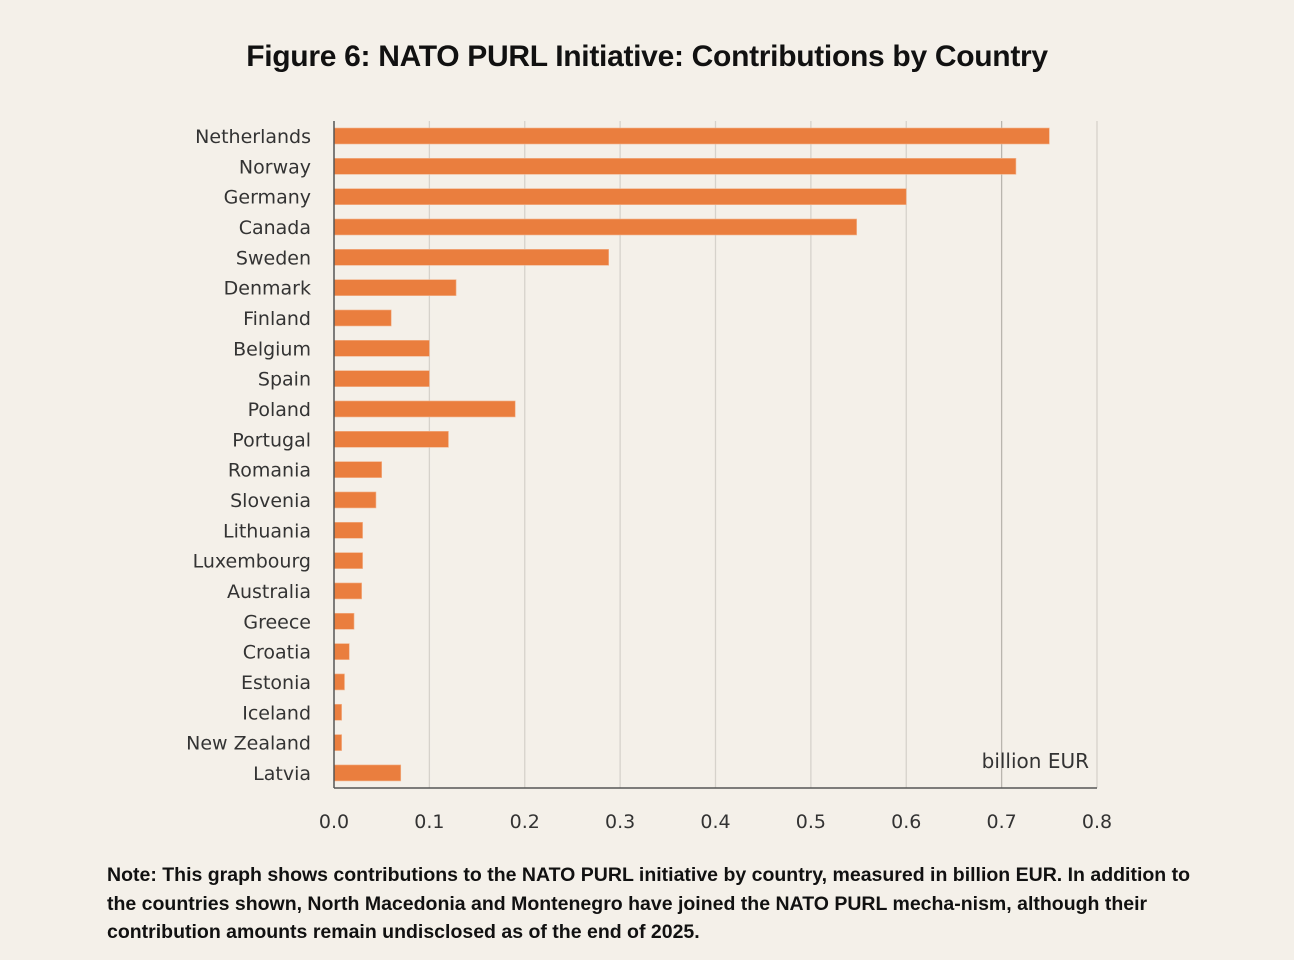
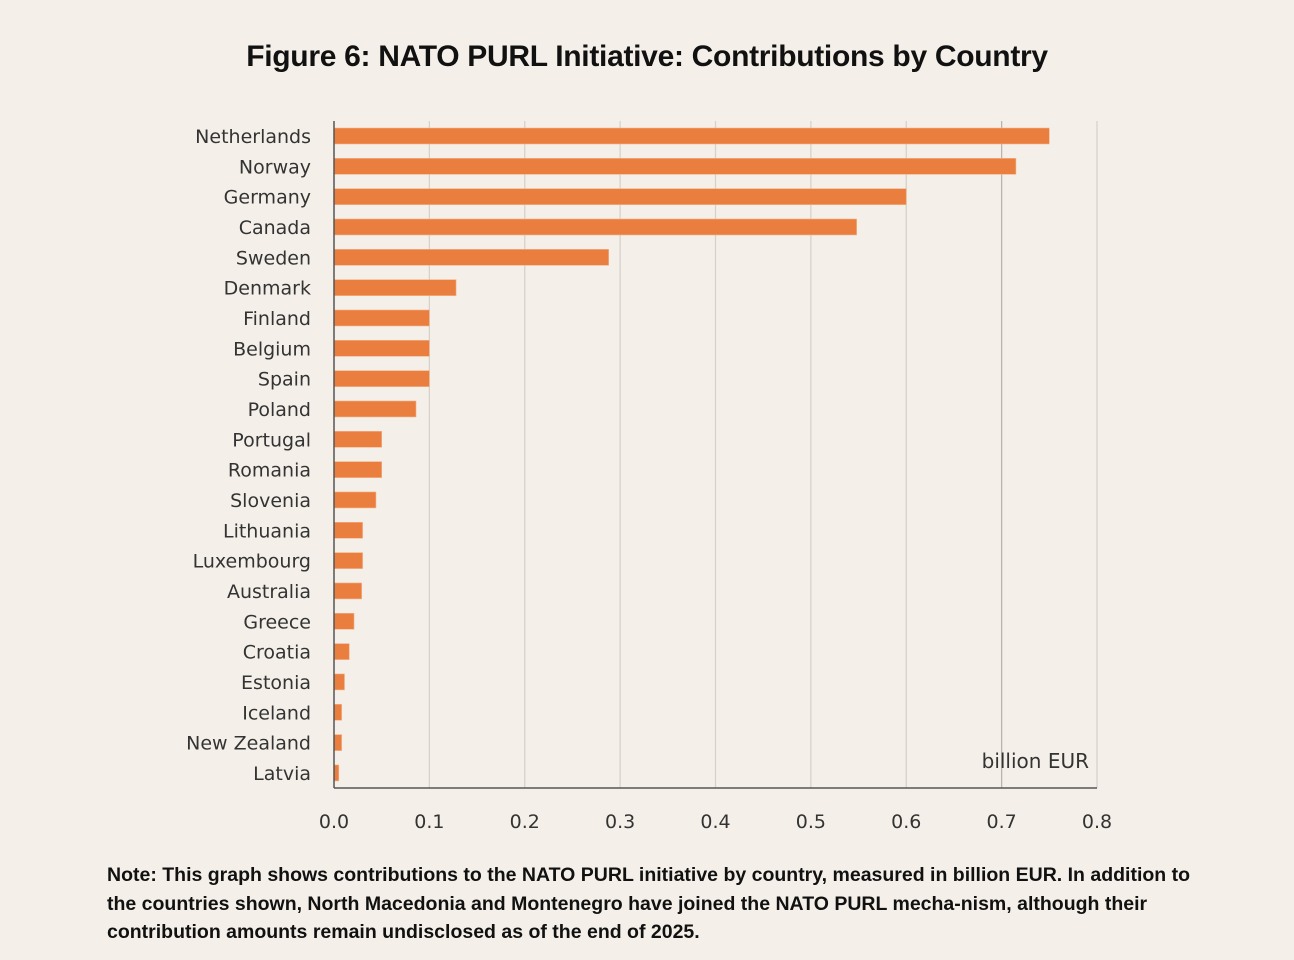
Finland: 0.06 -> 0.10
Poland: 0.19 -> 0.09
Portugal: 0.12 -> 0.05
Latvia: 0.07 -> 0.01
